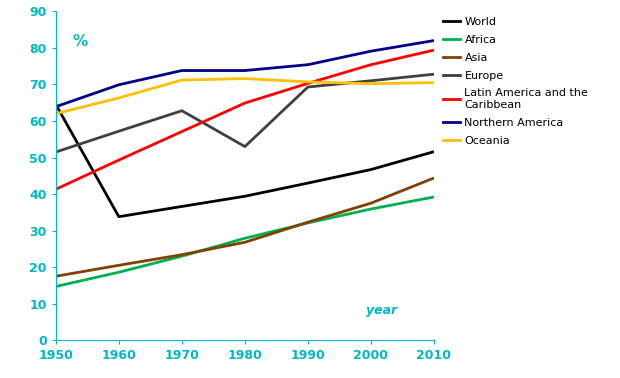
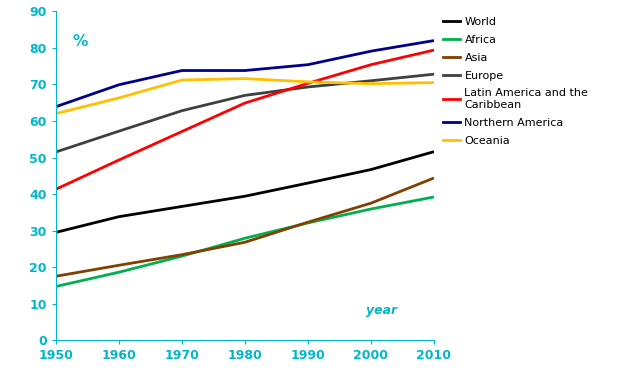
World/1950: 64.5 -> 29.5
Europe/1980: 53.0 -> 67.0
